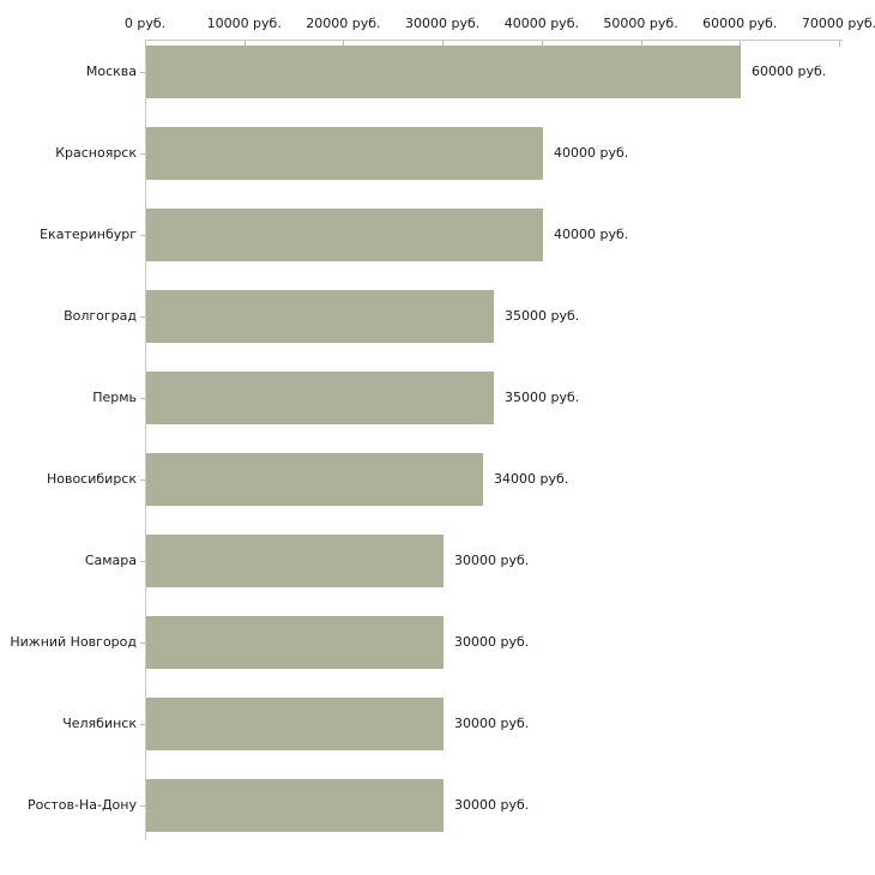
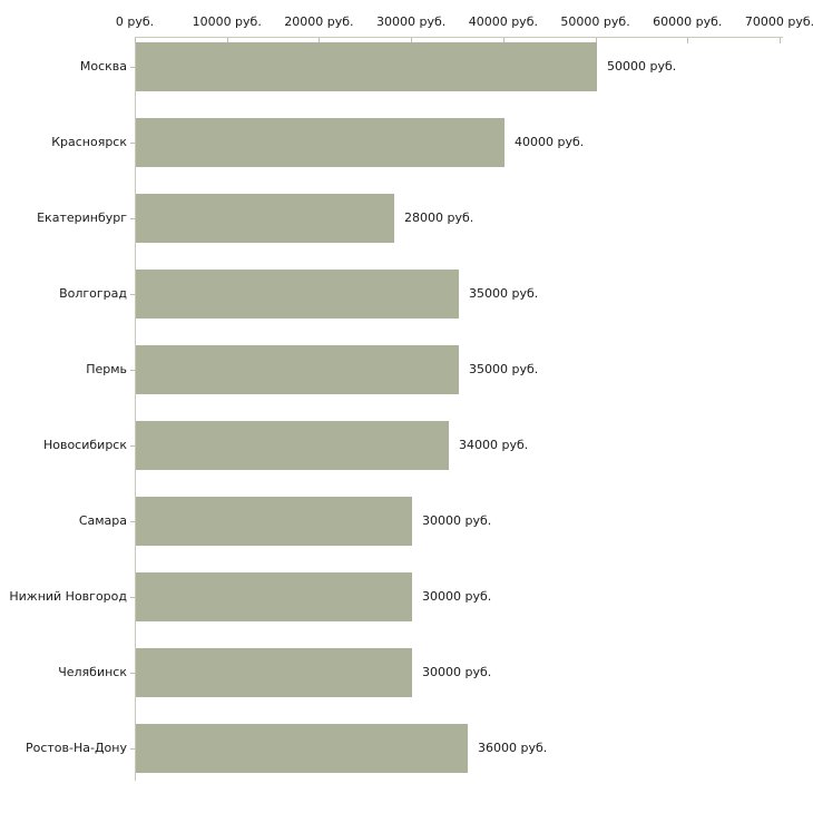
Москва: 60000 -> 50000
Екатеринбург: 40000 -> 28000
Ростов-На-Дону: 30000 -> 36000
